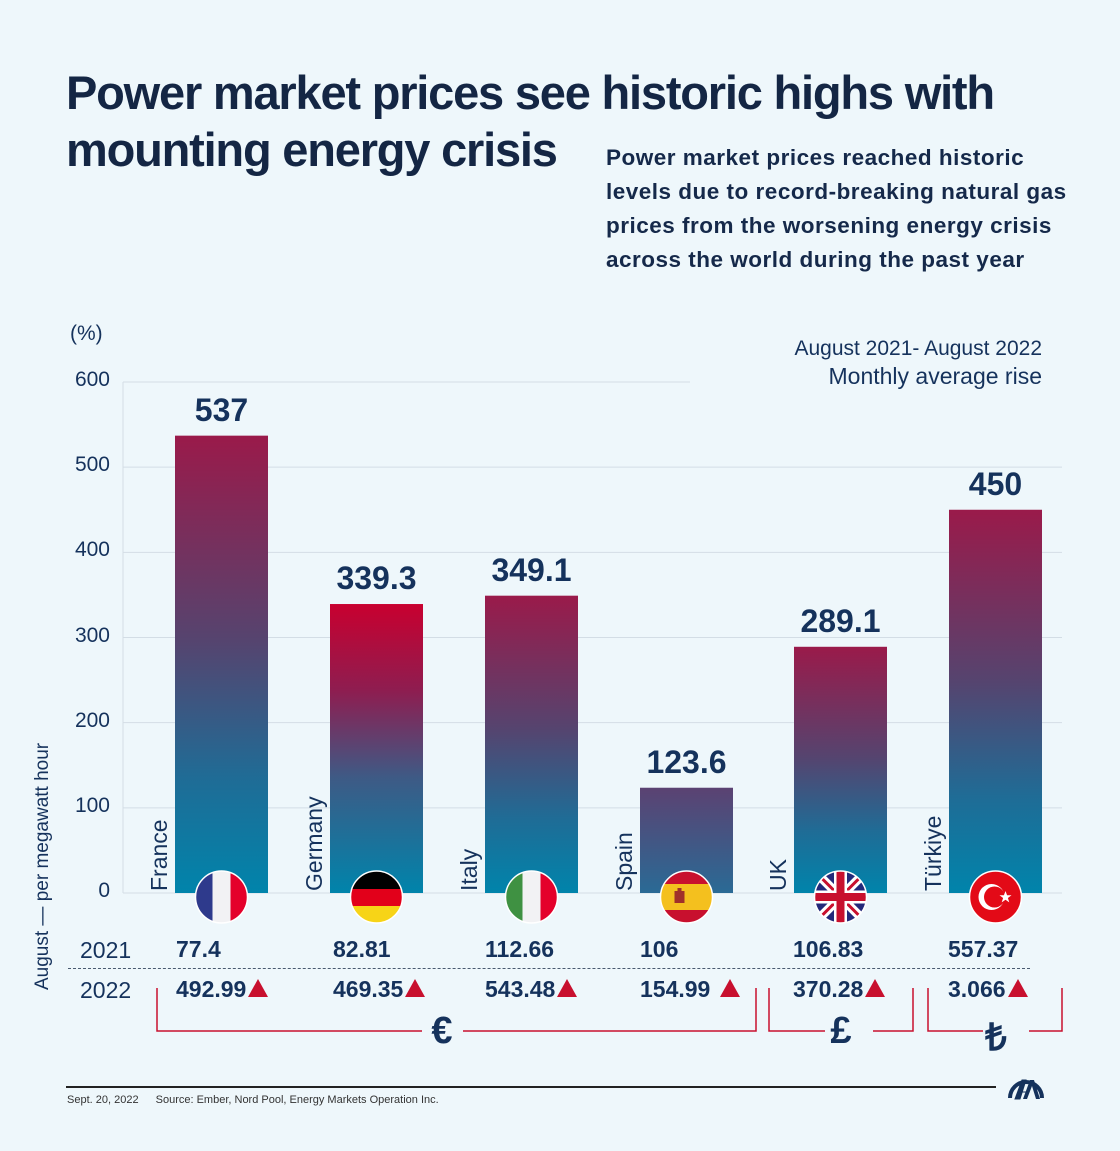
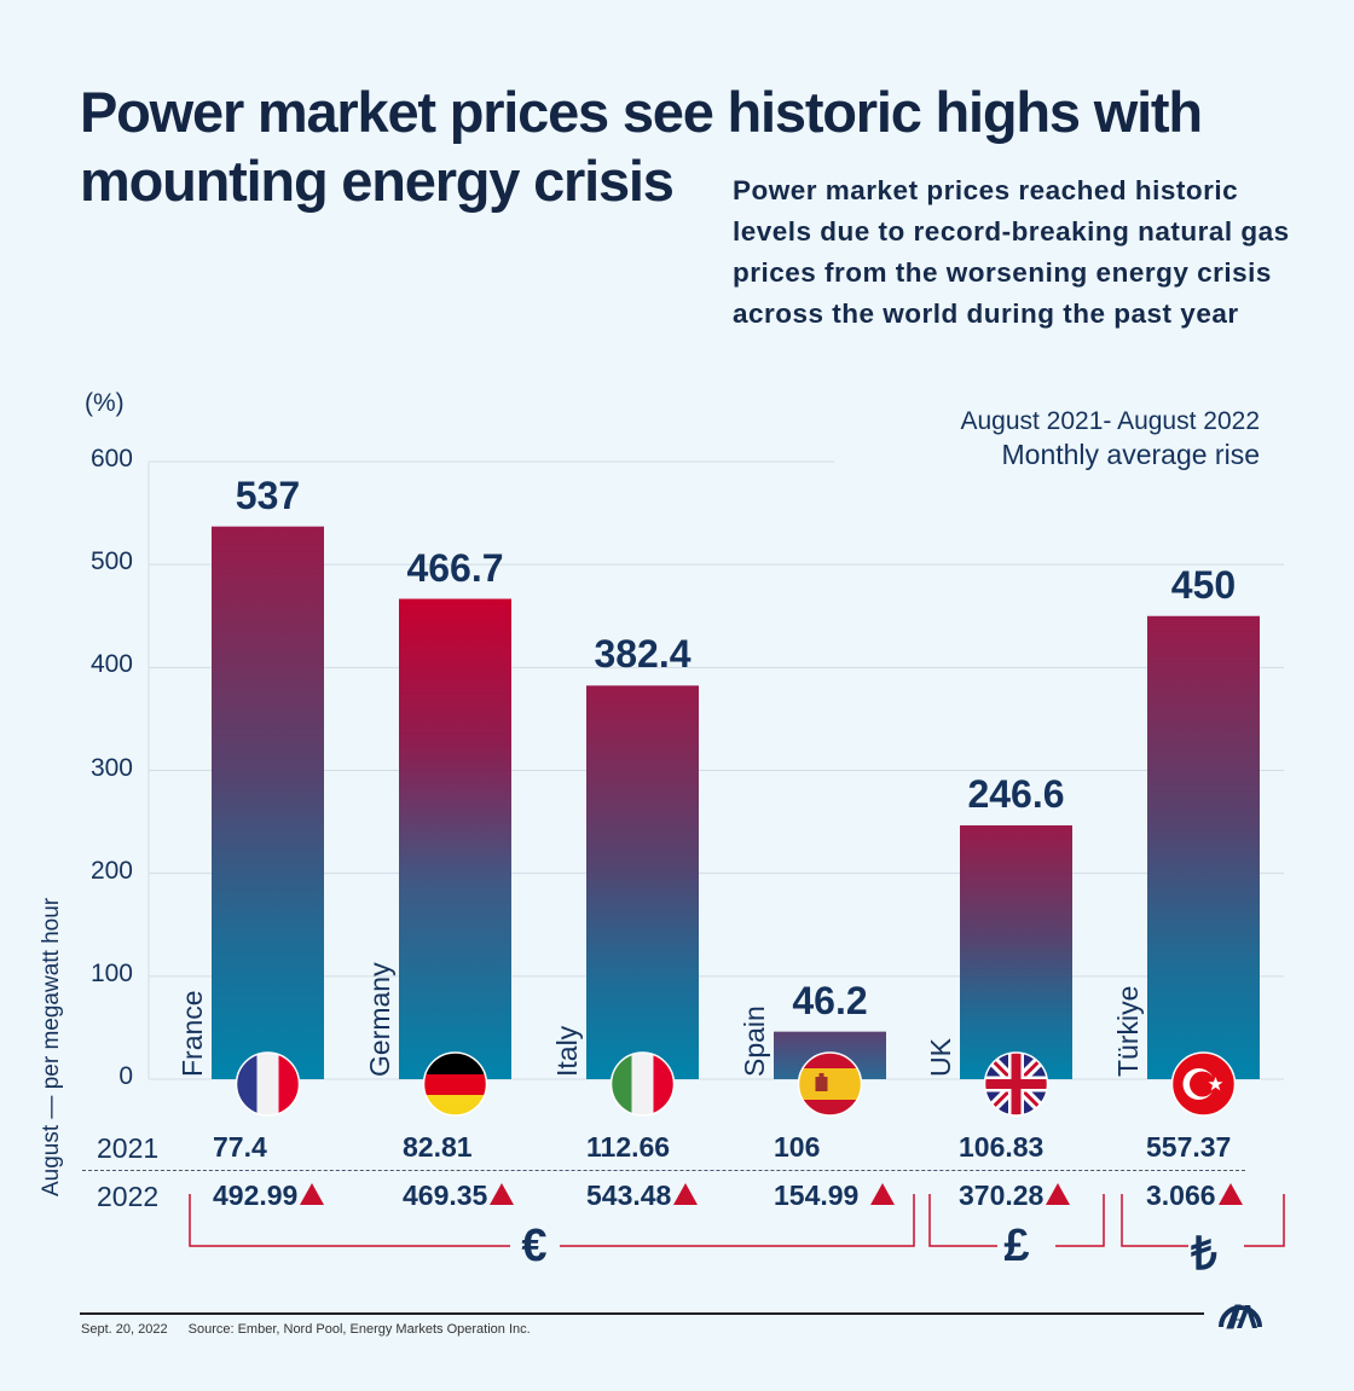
Germany: 339.3 -> 466.7
Italy: 349.1 -> 382.4
Spain: 123.6 -> 46.2
UK: 289.1 -> 246.6
